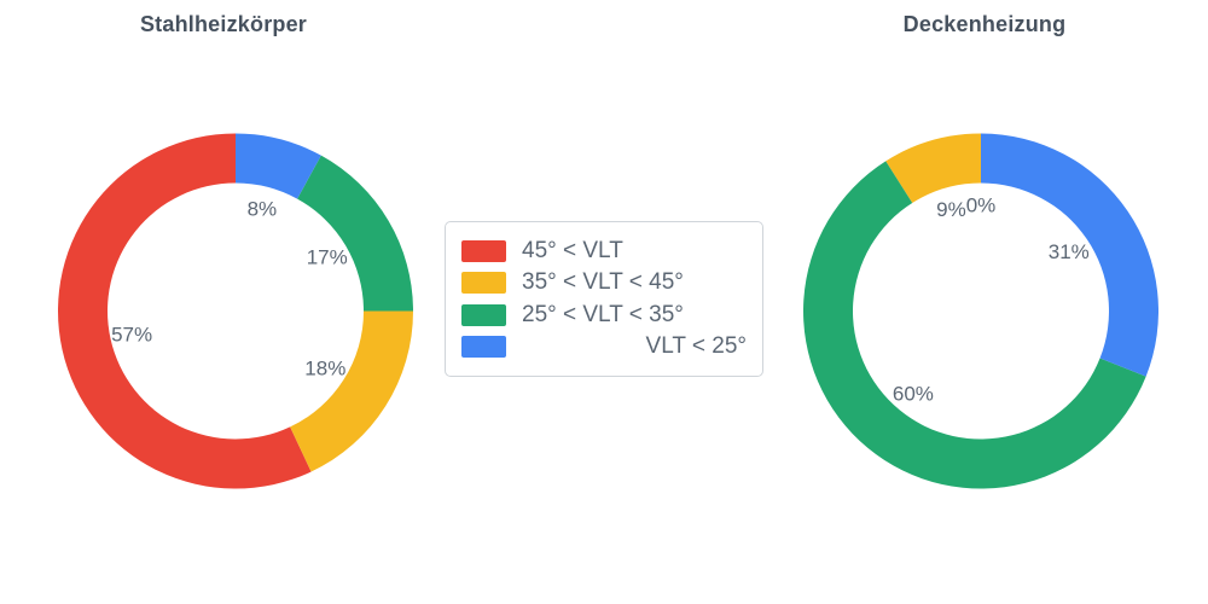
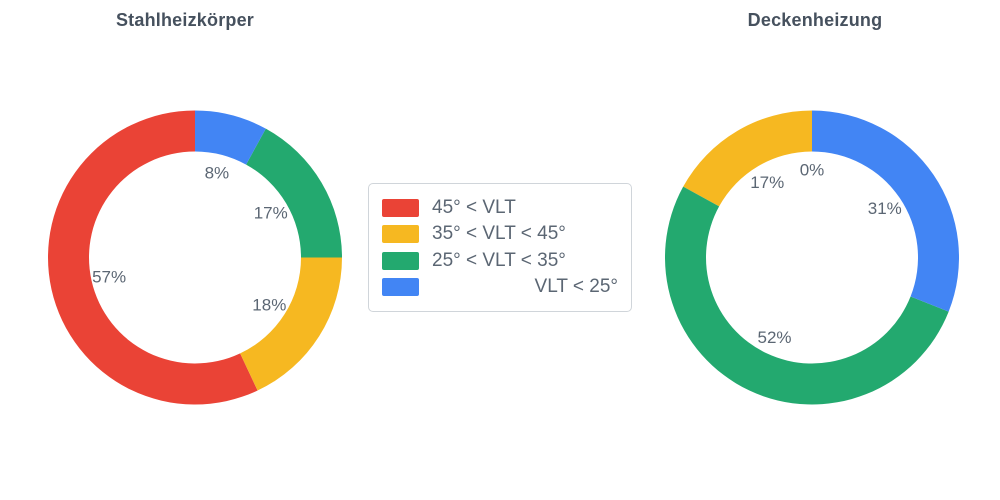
Deckenheizung/35° < VLT < 45°: 9% -> 17%
Deckenheizung/25° < VLT < 35°: 60% -> 52%
